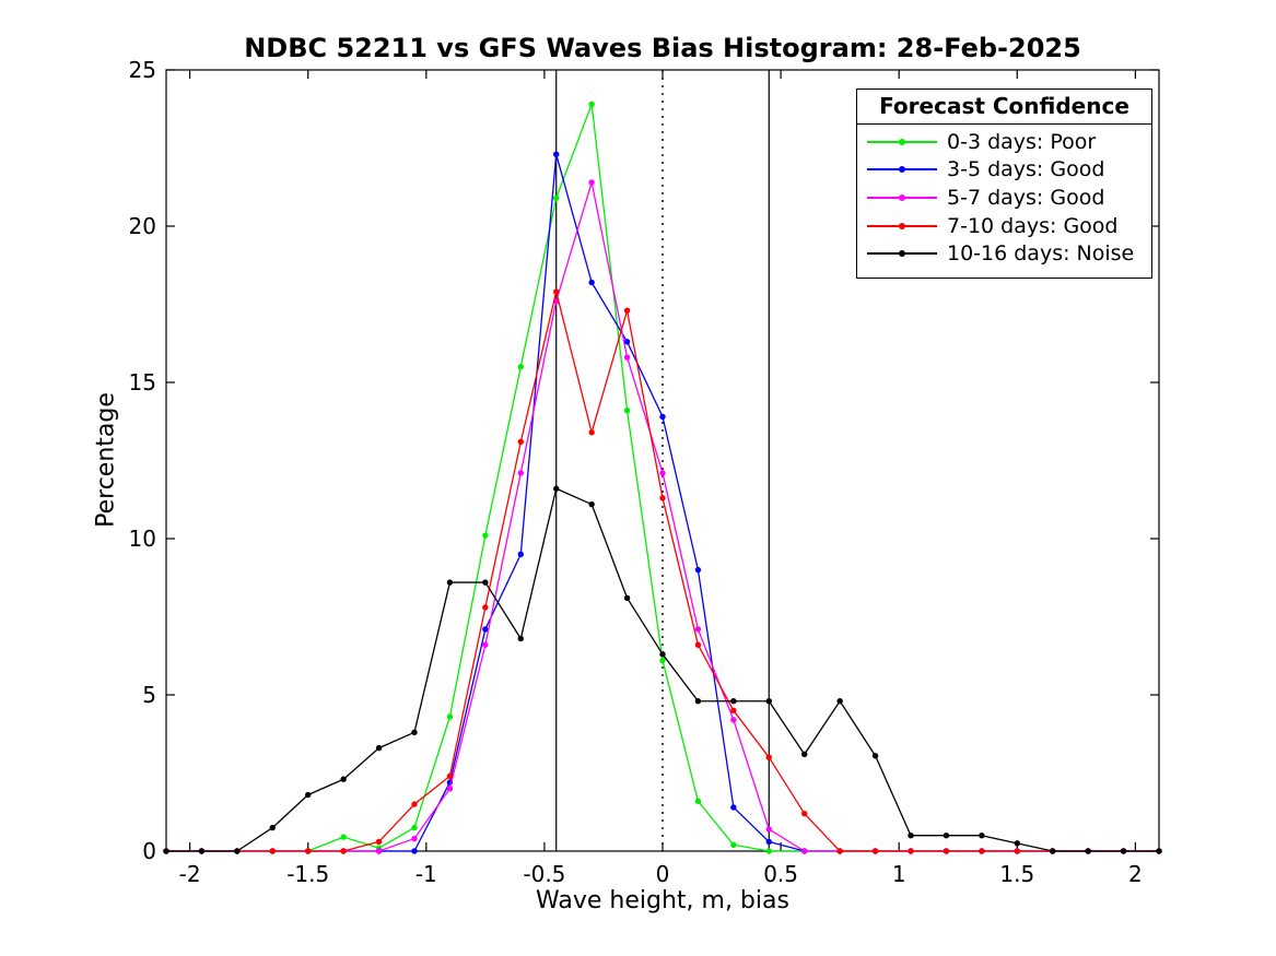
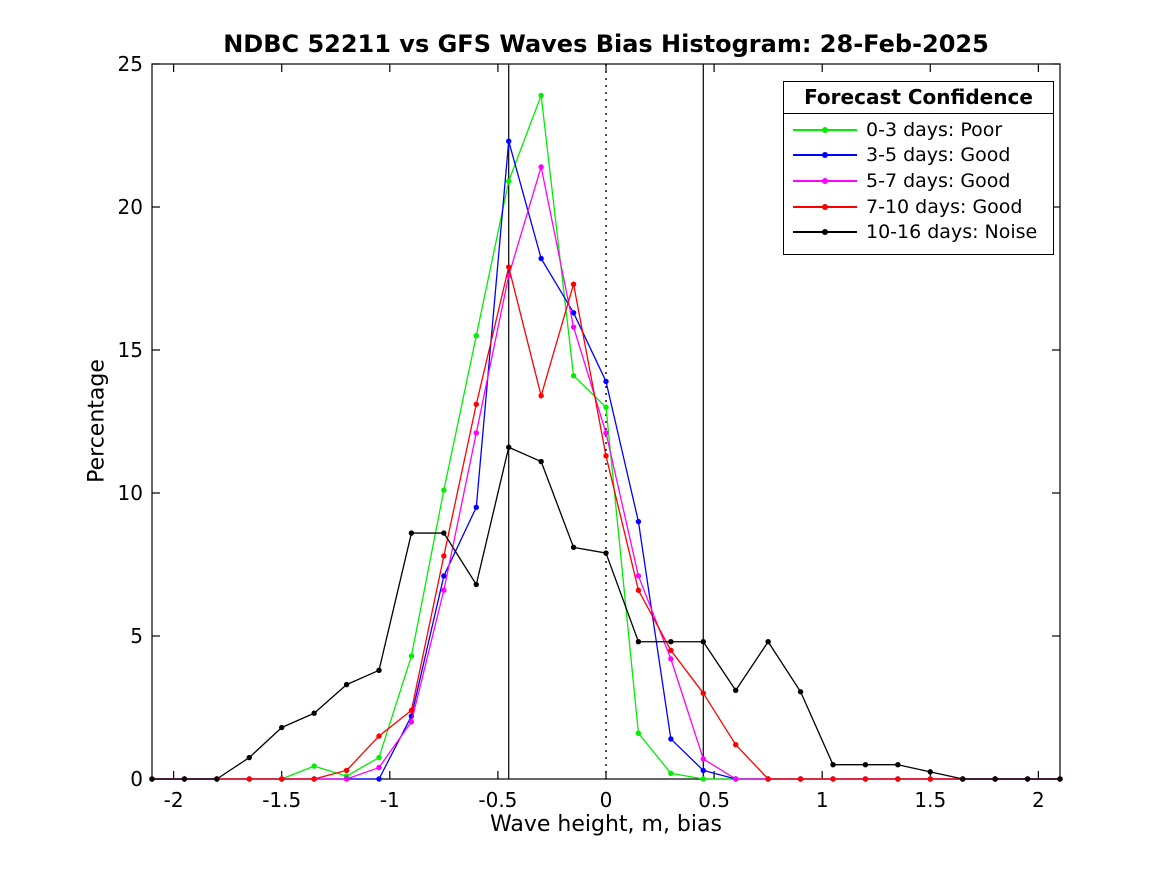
0-3 days: Poor/0: 6,1 -> 13,0
10-16 days: Noise/0: 6,3 -> 7,9
